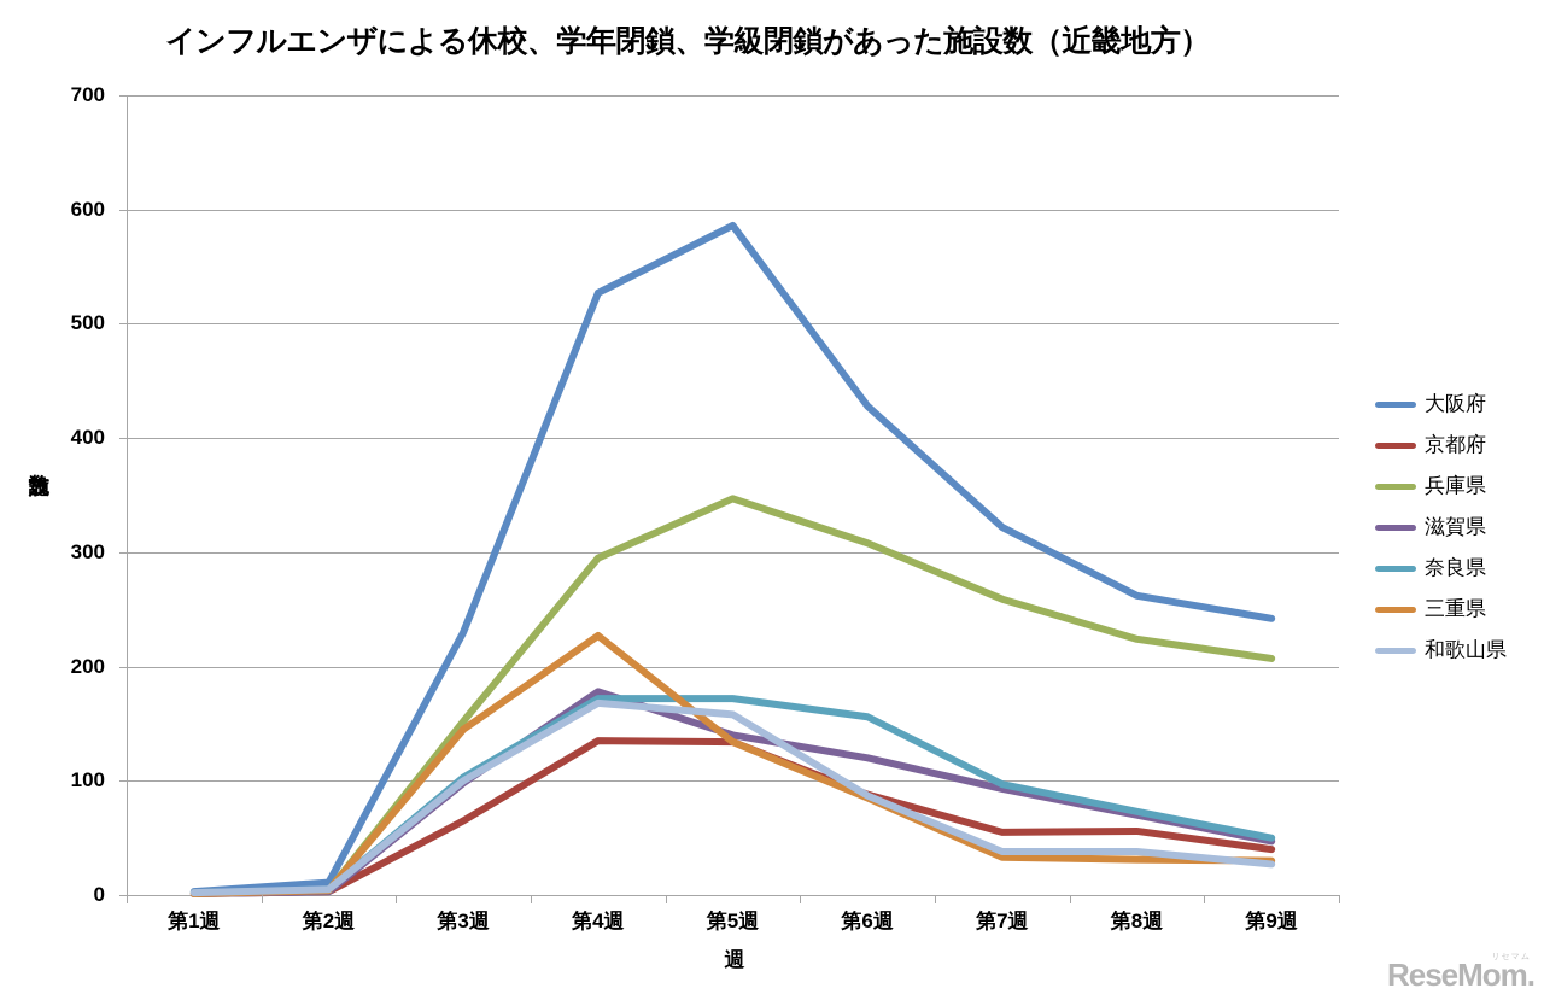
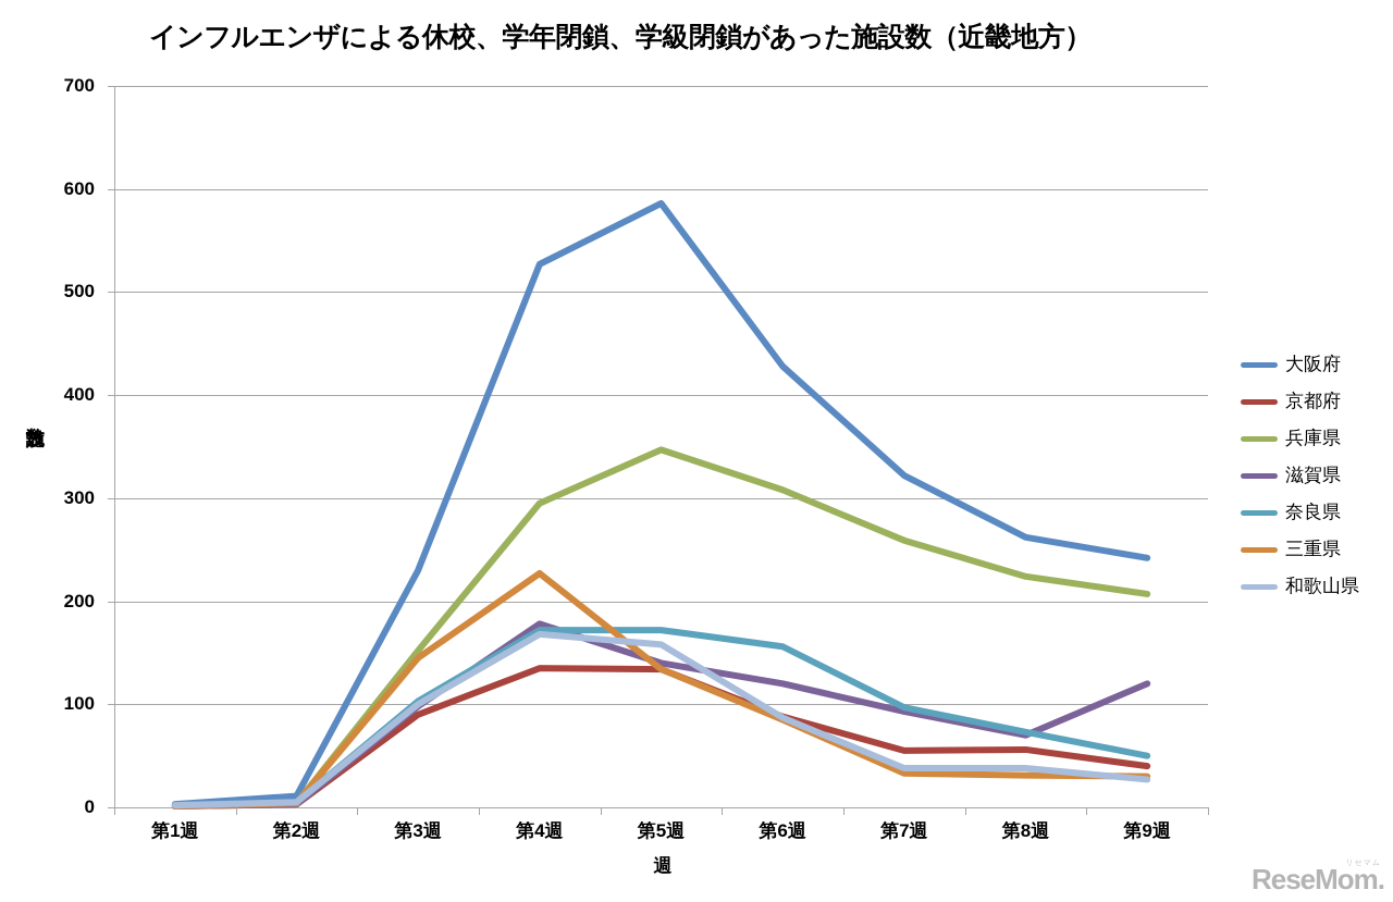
京都府/第3週: 60 -> 90
滋賀県/第9週: 50 -> 120
